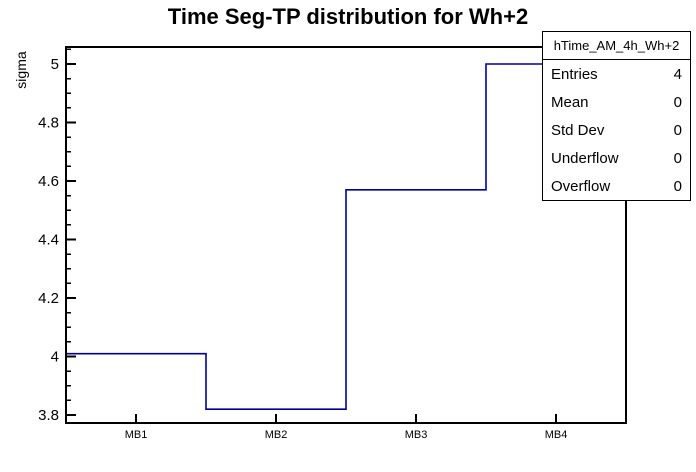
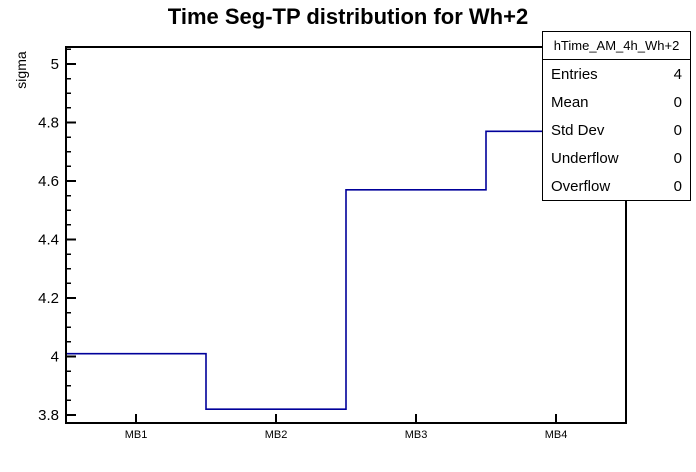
MB4: 5.00 -> 4.77
